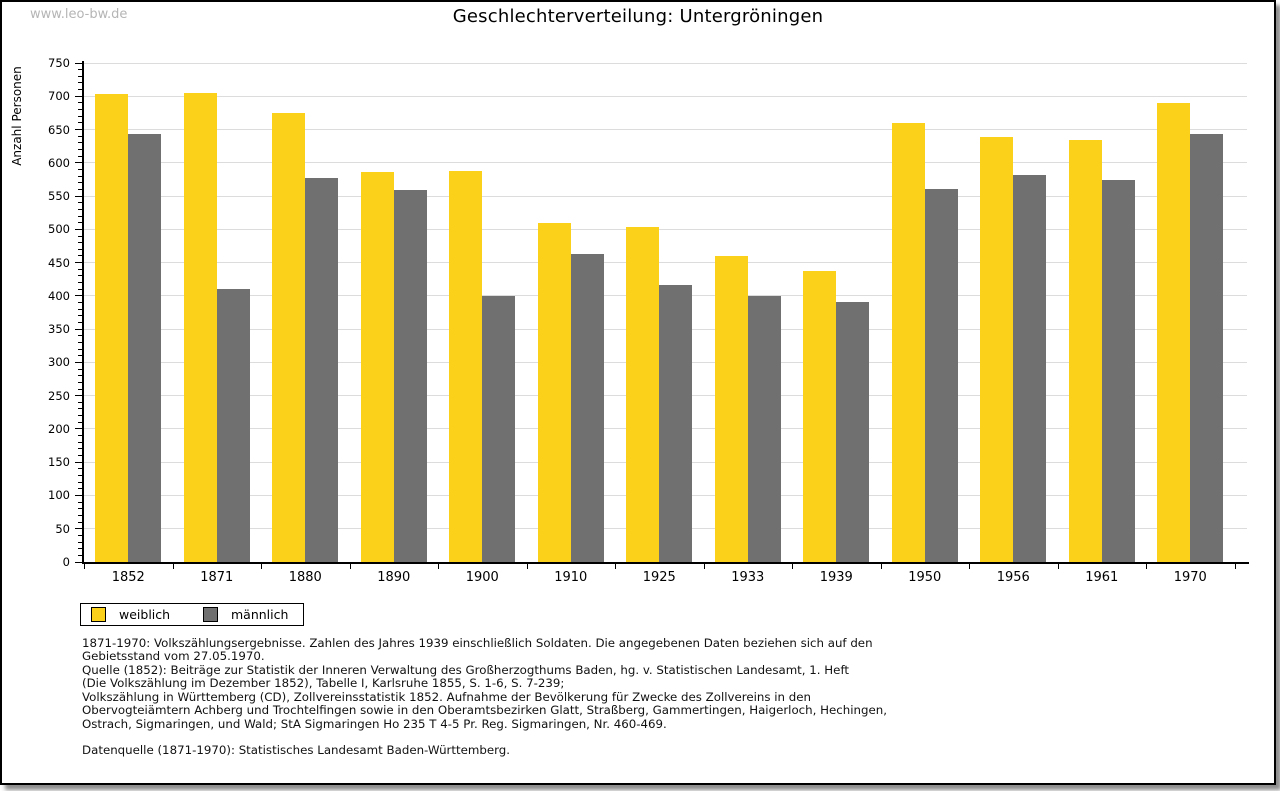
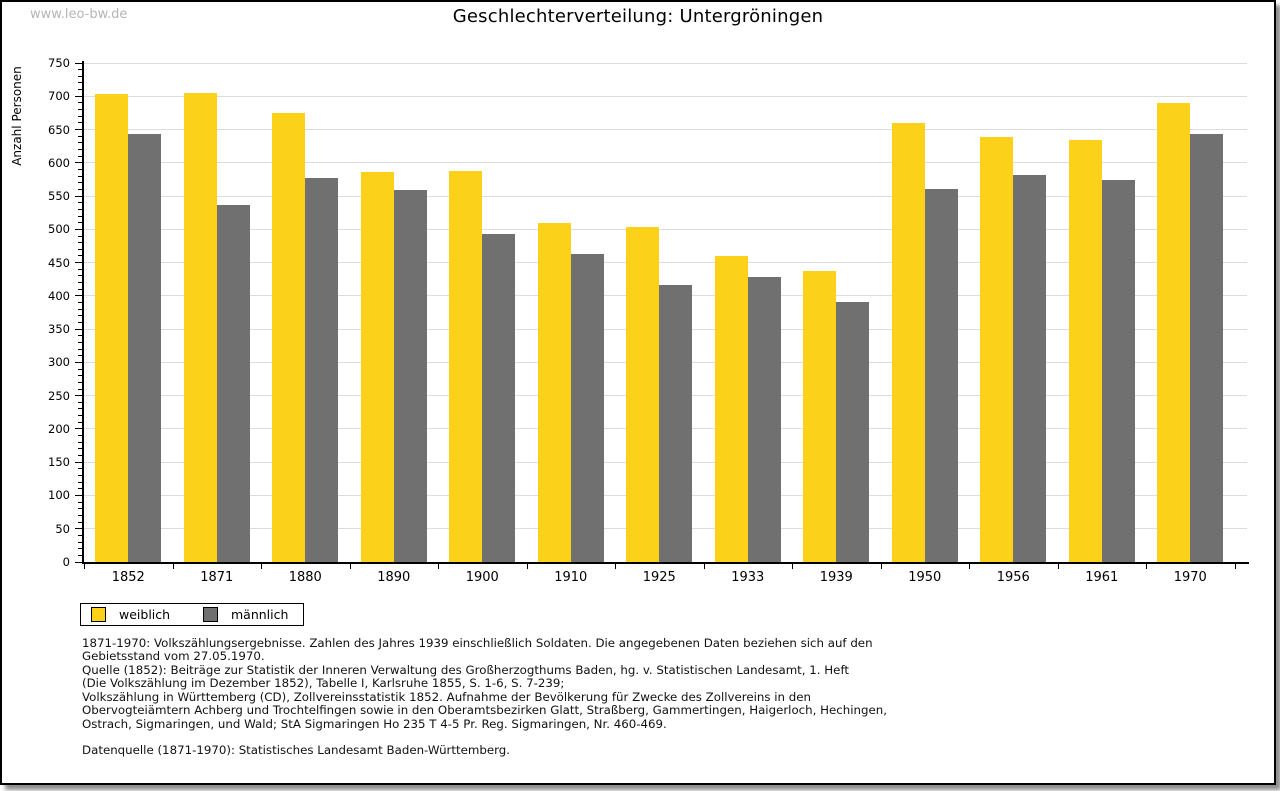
männlich/1871: 410 -> 540
männlich/1900: 400 -> 490
männlich/1933: 400 -> 430
